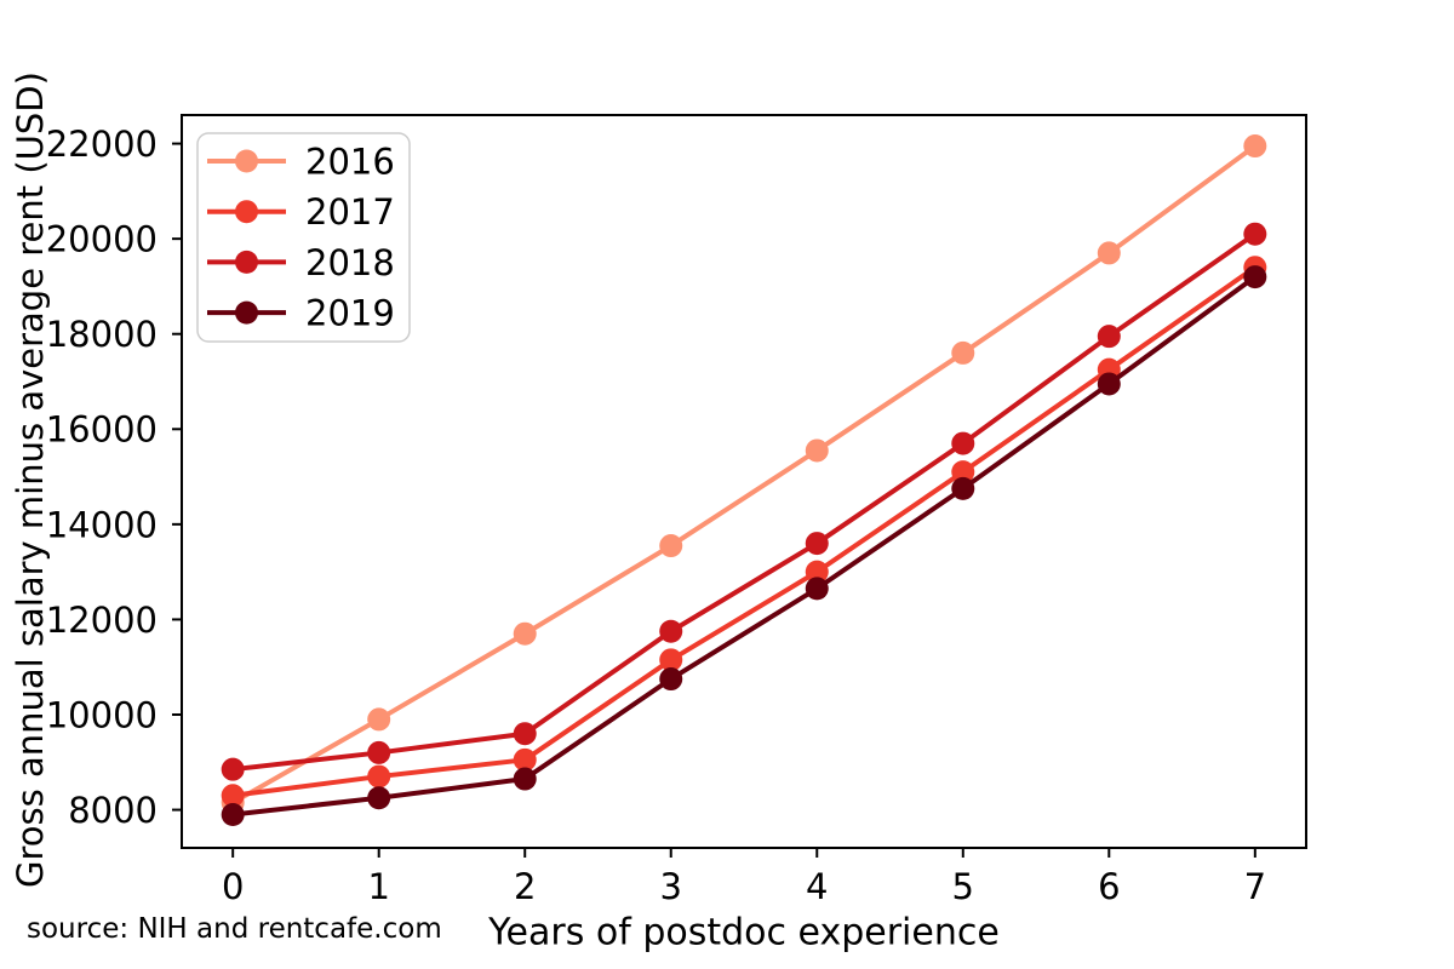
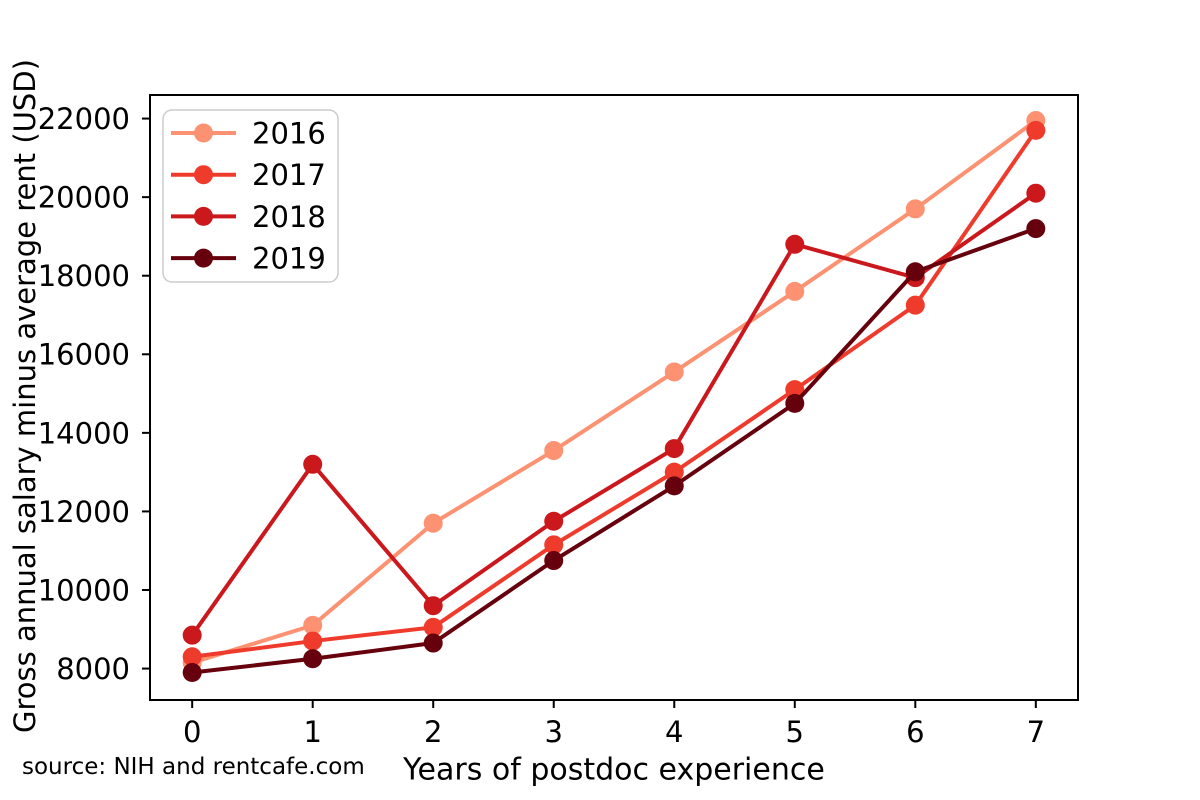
2016/1: 9900 -> 9100
2018/1: 9200 -> 13200
2018/5: 15700 -> 18800
2019/6: 17000 -> 18100
2017/7: 19400 -> 21700
